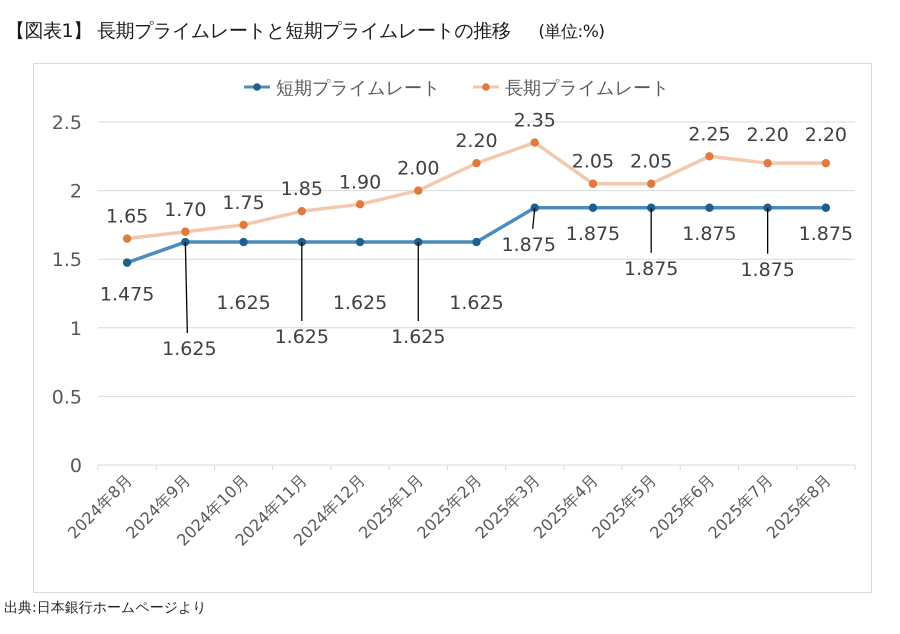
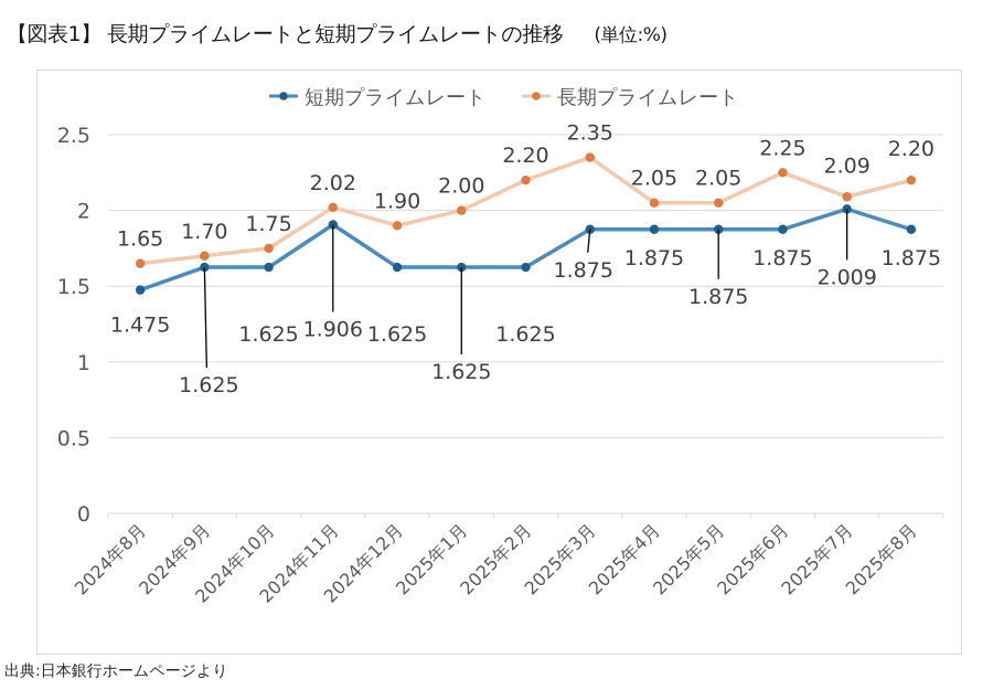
短期プライムレート/2024年11月: 1.625 -> 1.906
長期プライムレート/2024年11月: 1.85 -> 2.02
短期プライムレート/2025年7月: 1.875 -> 2.009
長期プライムレート/2025年7月: 2.20 -> 2.09
